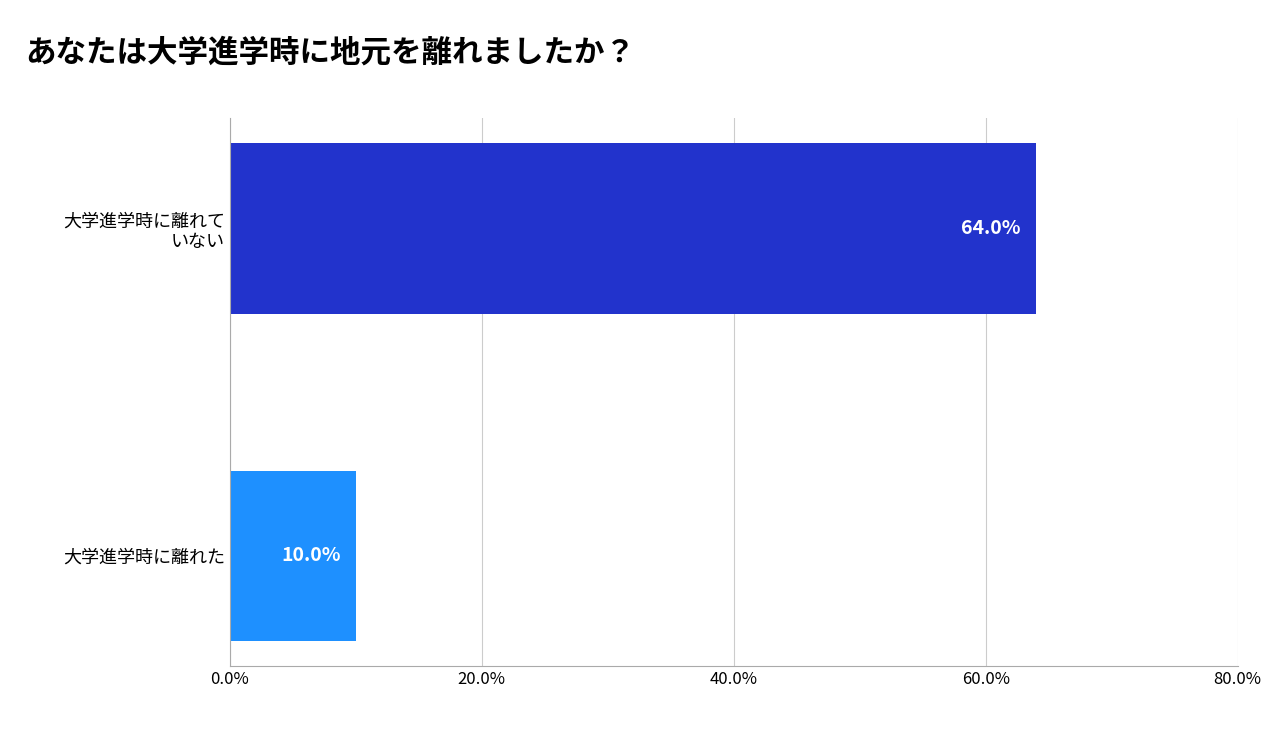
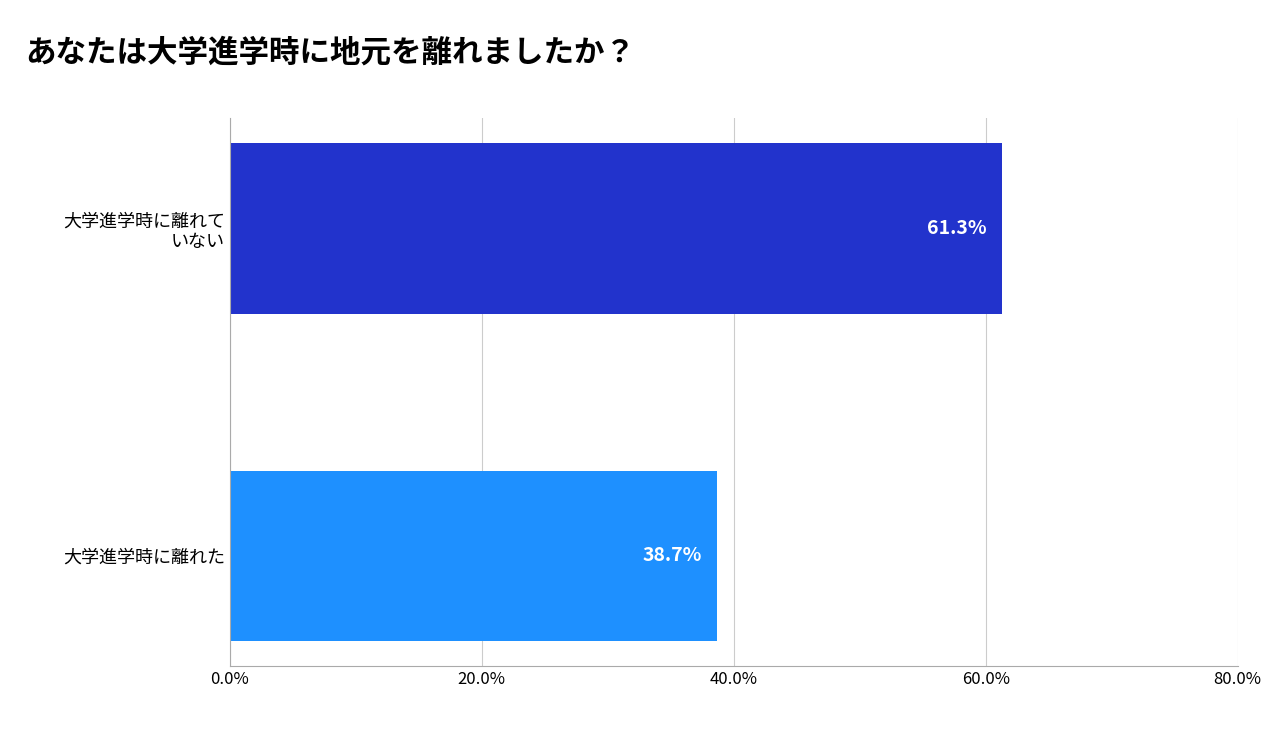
大学進学時に離れて いない: 64.0% -> 61.3%
大学進学時に離れた: 10.0% -> 38.7%
